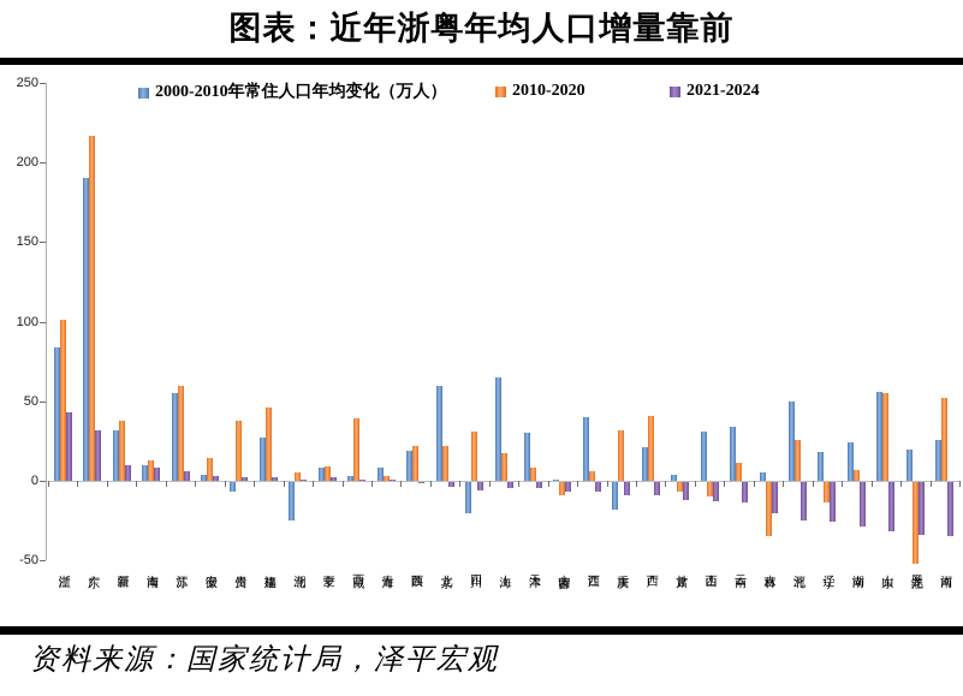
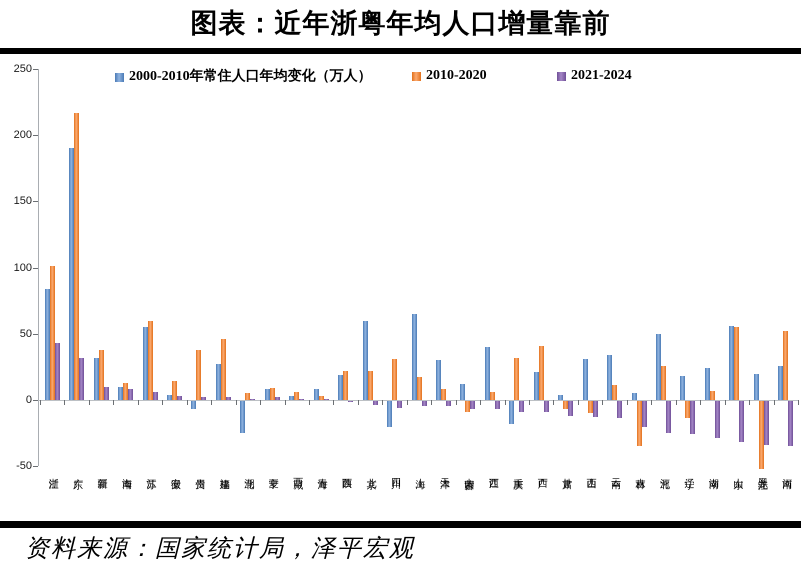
2010-2020/西藏: 39 -> 6
2000-2010年常住人口年均变化（万人）/内蒙古: 1 -> 12
